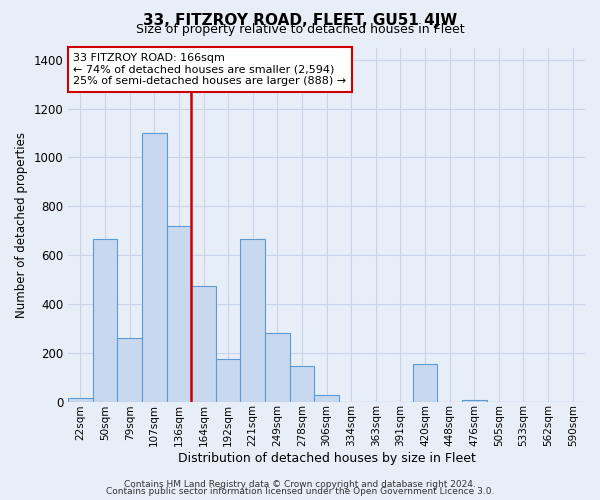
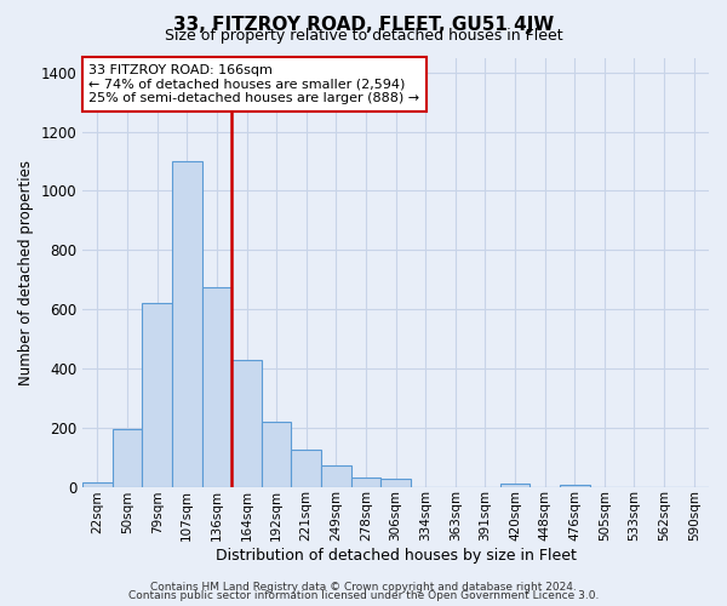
50sqm: 665 -> 195
79sqm: 260 -> 620
136sqm: 720 -> 675
164sqm: 475 -> 430
192sqm: 175 -> 220
221sqm: 665 -> 125
249sqm: 280 -> 70
278sqm: 145 -> 30
420sqm: 155 -> 10
